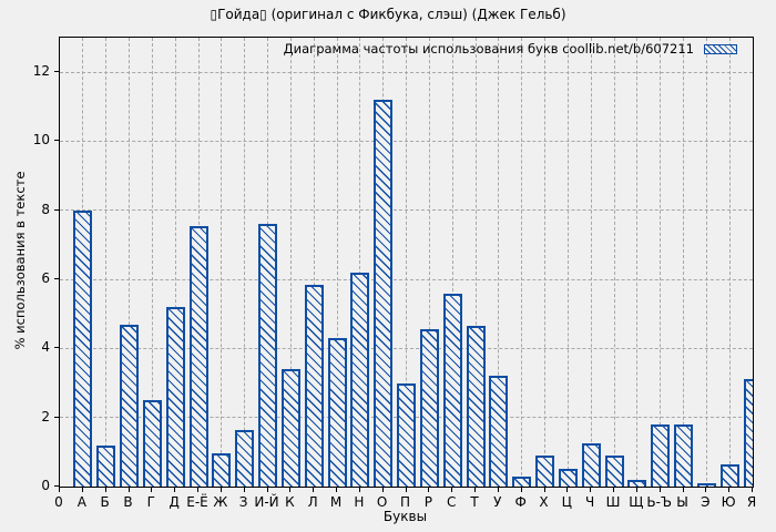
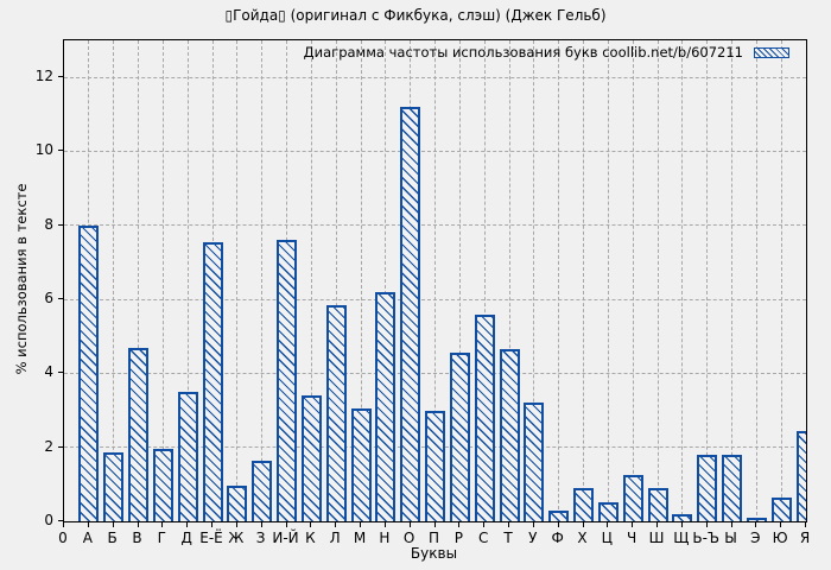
Б: 1.2 -> 1.9
Г: 2.5 -> 1.9
Д: 5.2 -> 3.5
М: 4.3 -> 3.0
Я: 3.1 -> 2.5
